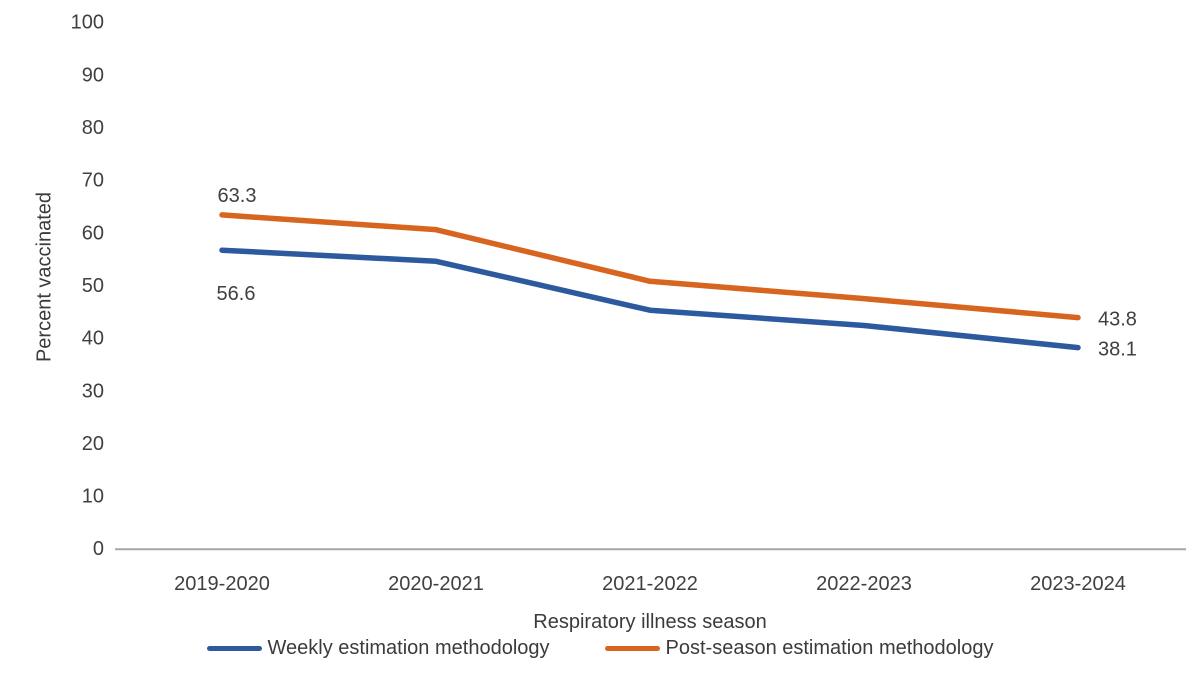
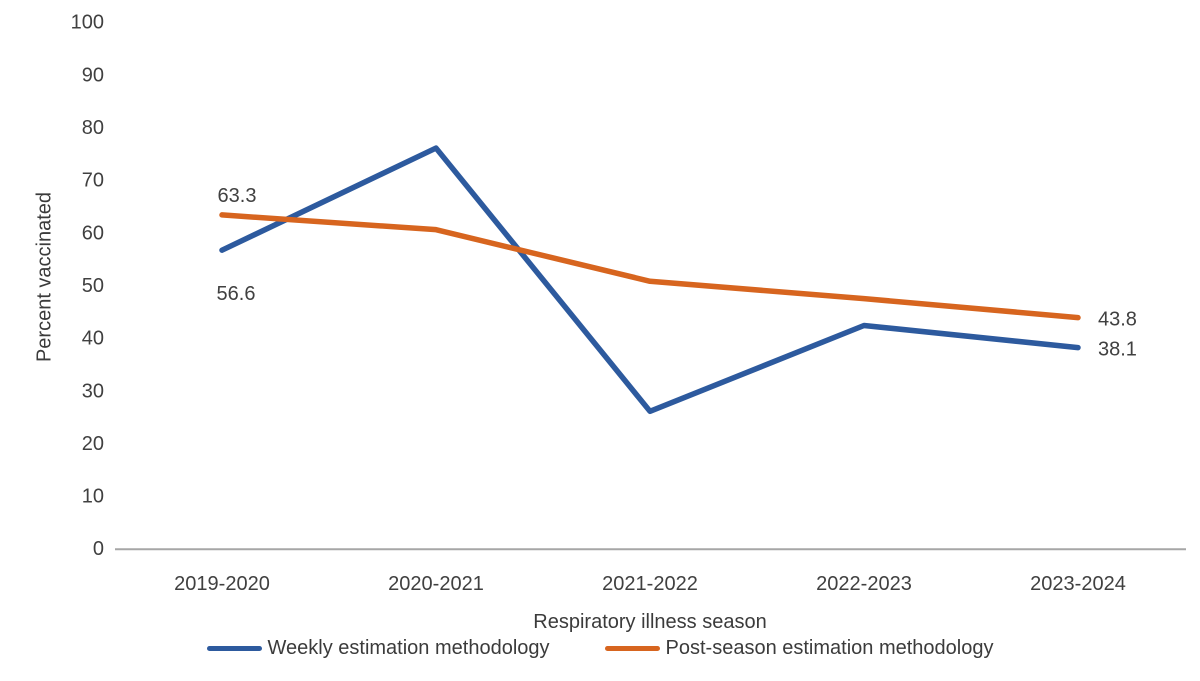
Weekly estimation methodology/2020-2021: 54 -> 76
Weekly estimation methodology/2021-2022: 45 -> 26
